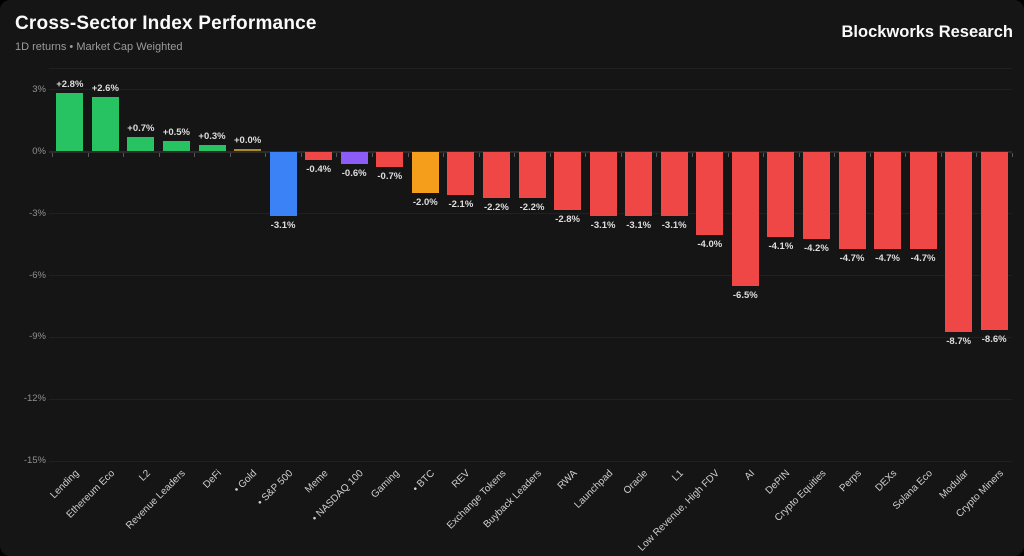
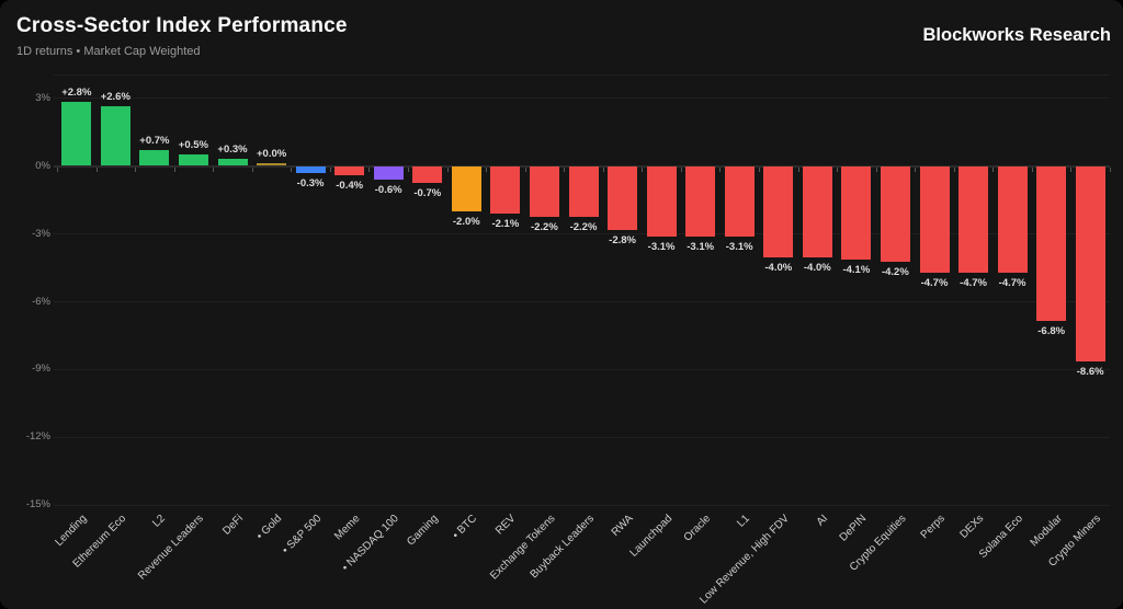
• S&P 500: -3.1% -> -0.3%
AI: -6.5% -> -4.0%
Modular: -8.7% -> -6.8%
